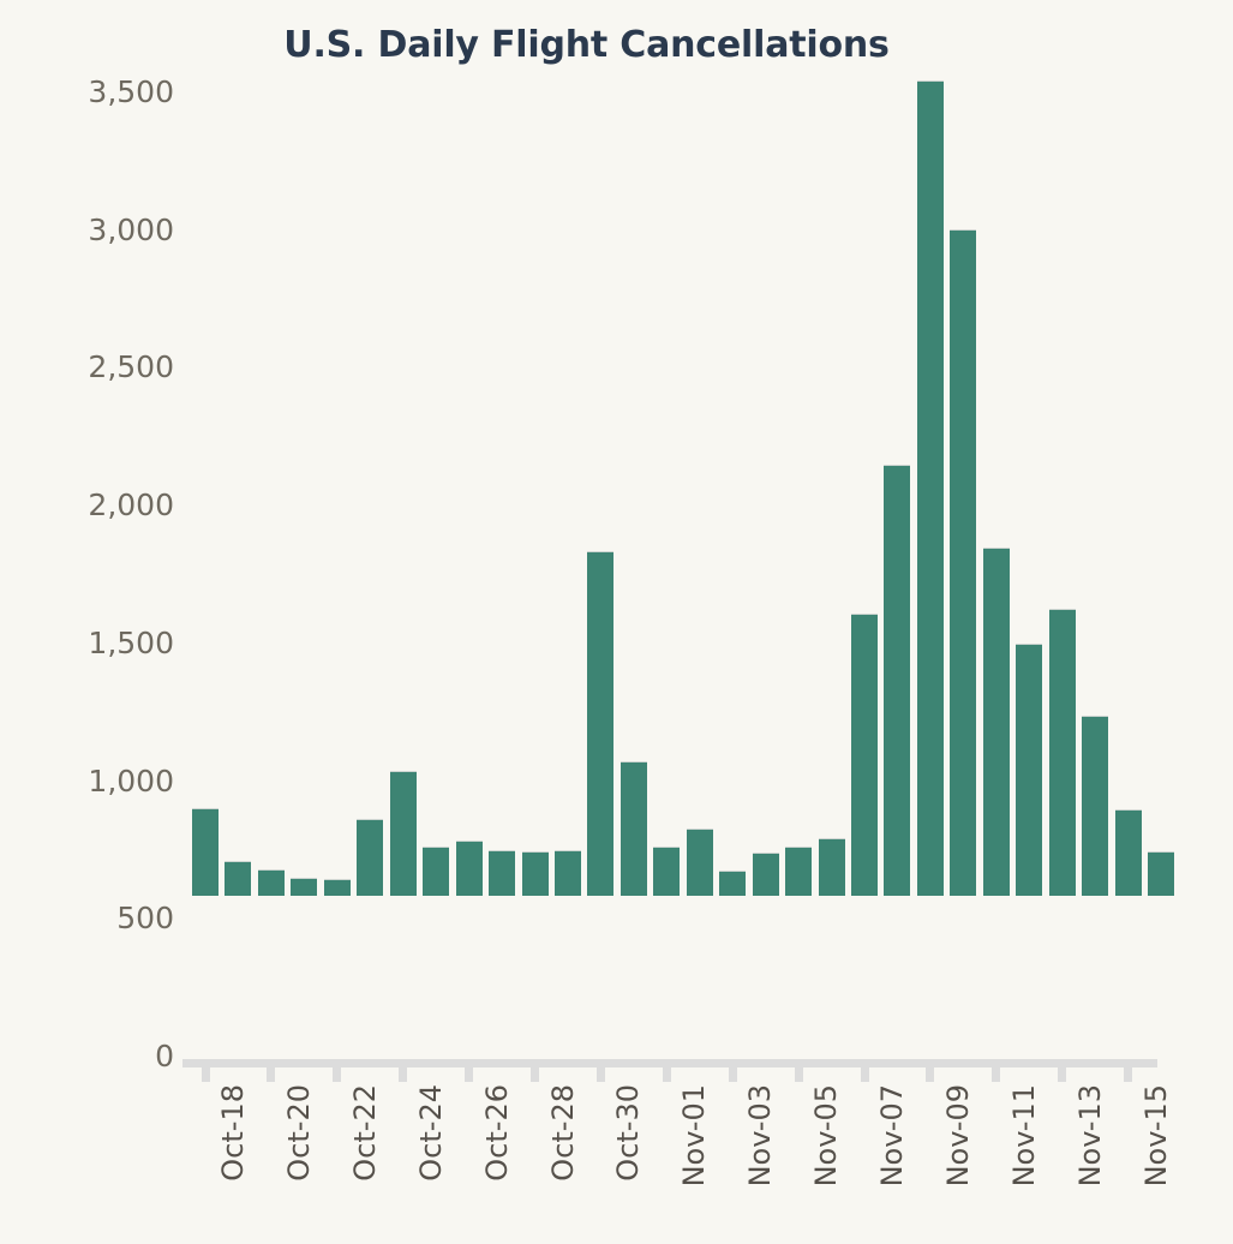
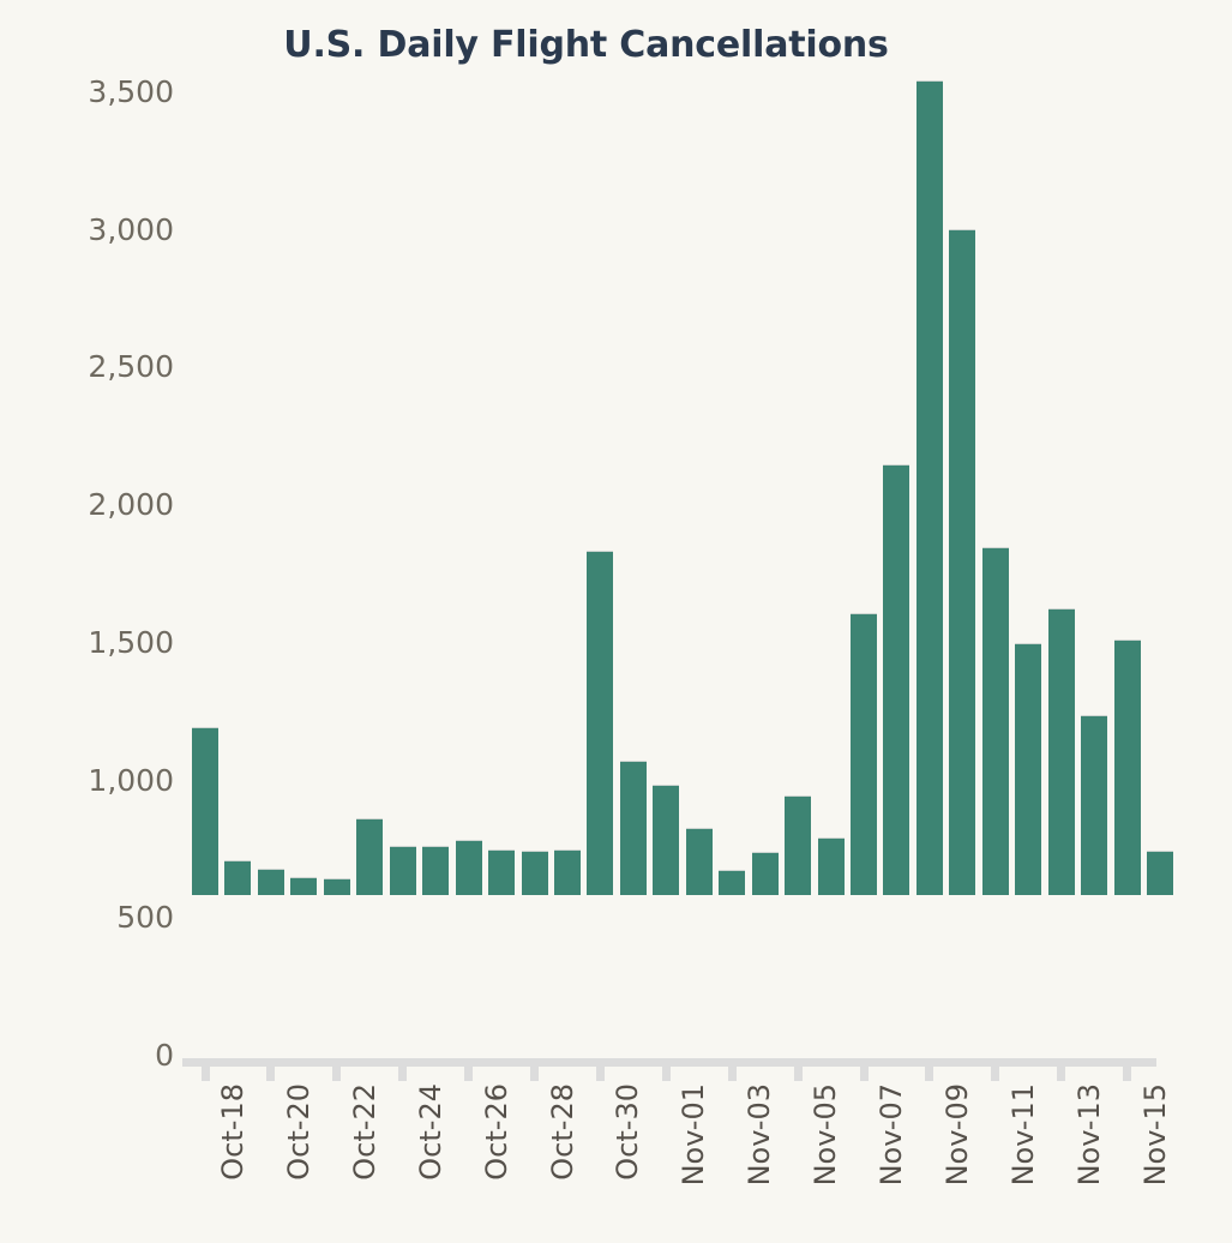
Oct-18: 320 -> 610
Oct-24: 460 -> 180
Nov-01: 180 -> 400
Nov-05: 180 -> 360
Nov-15: 320 -> 930
